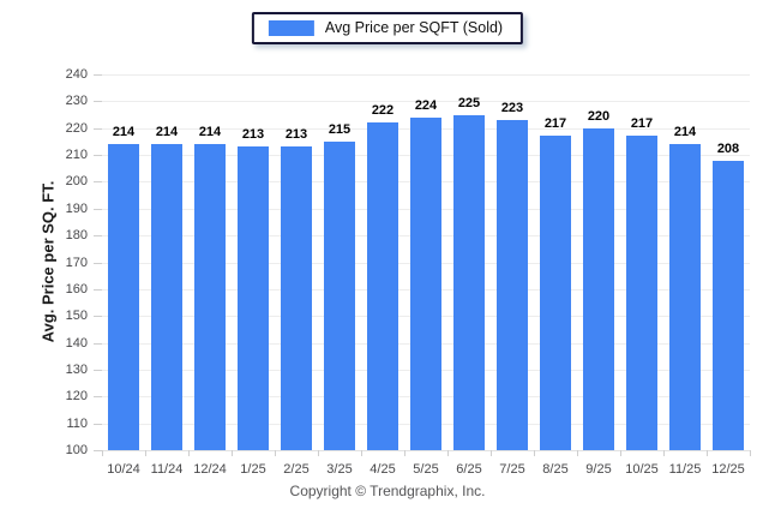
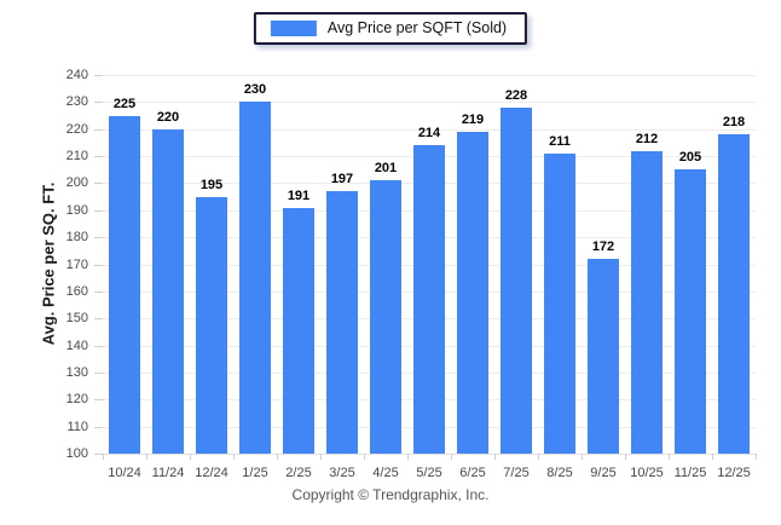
10/24: 214 -> 225
11/24: 214 -> 220
12/24: 214 -> 195
1/25: 213 -> 230
2/25: 213 -> 191
3/25: 215 -> 197
4/25: 222 -> 201
5/25: 224 -> 214
6/25: 225 -> 219
7/25: 223 -> 228
8/25: 217 -> 211
9/25: 220 -> 172
10/25: 217 -> 212
11/25: 214 -> 205
12/25: 208 -> 218
